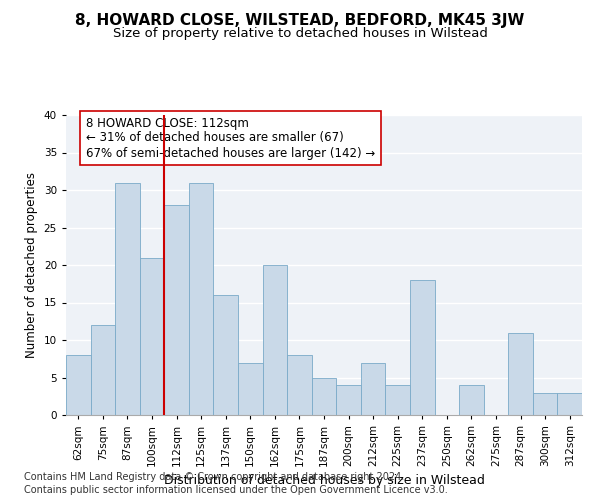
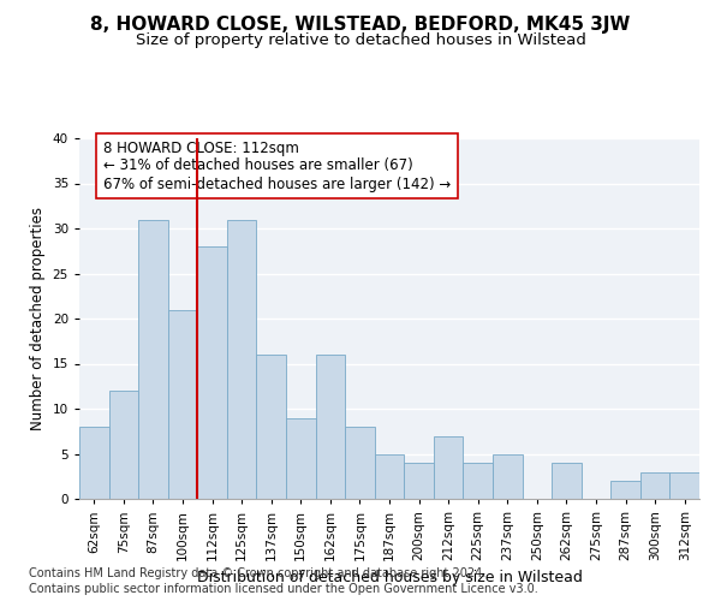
150sqm: 7 -> 9
162sqm: 20 -> 16
237sqm: 18 -> 5
287sqm: 11 -> 2
